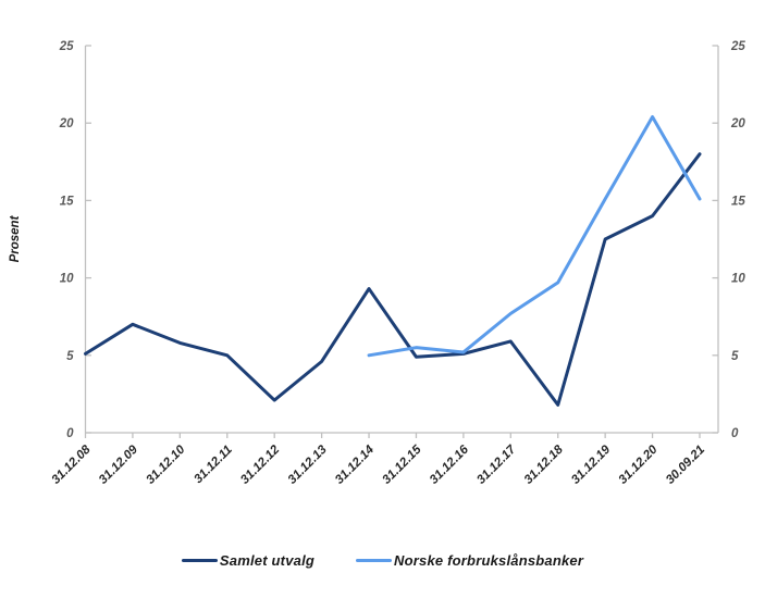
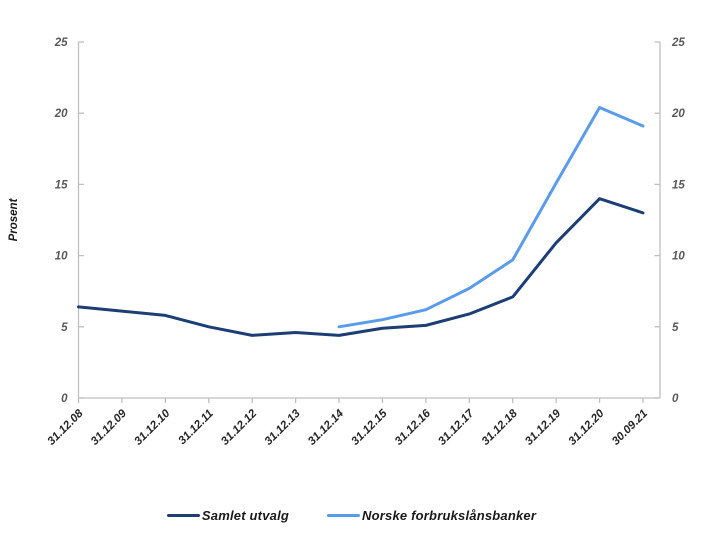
Samlet utvalg/31.12.08: 5.1 -> 6.4
Samlet utvalg/31.12.09: 7.0 -> 6.1
Samlet utvalg/31.12.12: 2.1 -> 4.4
Samlet utvalg/31.12.14: 9.3 -> 4.4
Norske forbrukslånsbanker/31.12.16: 5.2 -> 6.2
Samlet utvalg/31.12.18: 1.8 -> 7.1
Samlet utvalg/31.12.19: 12.5 -> 10.9
Samlet utvalg/30.09.21: 18.0 -> 13.0
Norske forbrukslånsbanker/30.09.21: 15.1 -> 19.1
